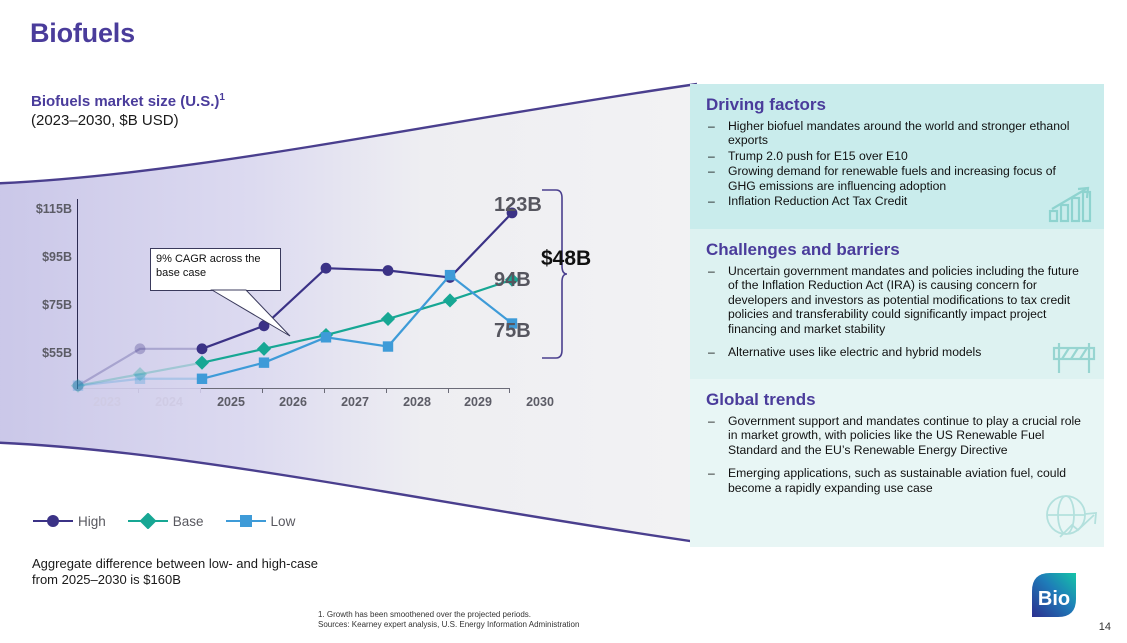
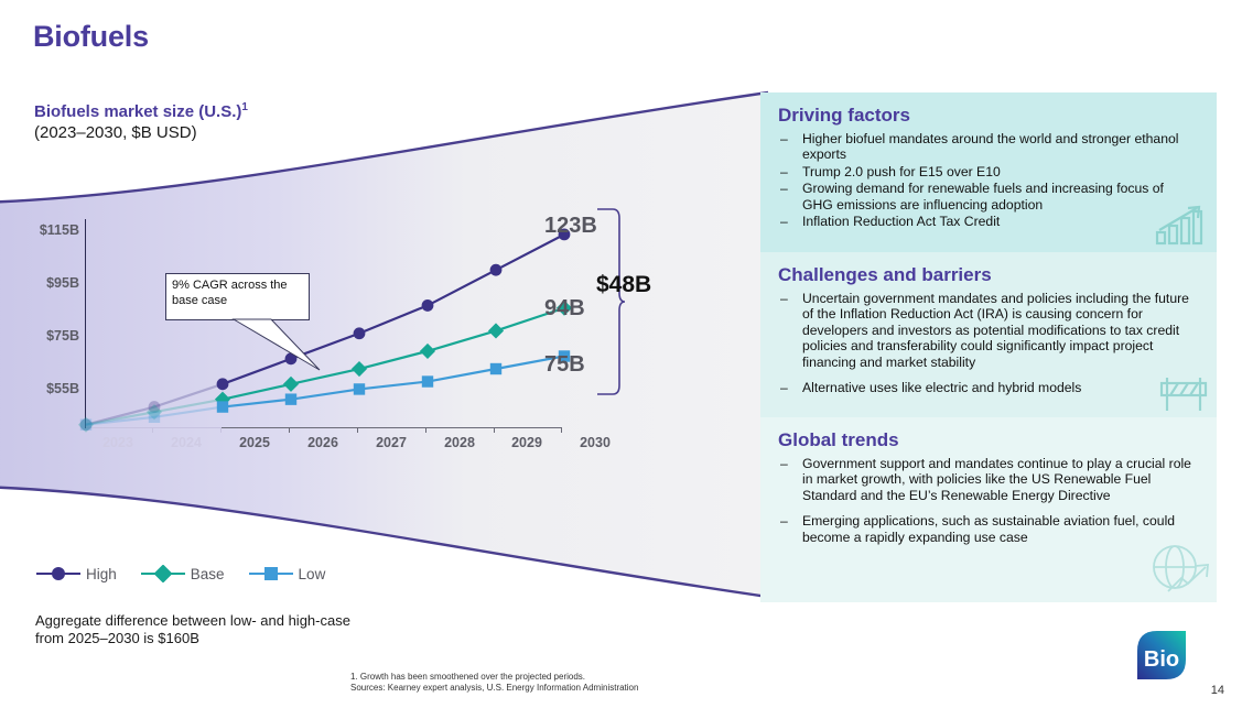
High/2024: $64B -> $55B
Low/2025: $51B -> $55B
High/2027: $99B -> $84B
Low/2027: $69B -> $62B
High/2028: $98B -> $95B
High/2029: $95B -> $109B
Low/2029: $96B -> $70B
